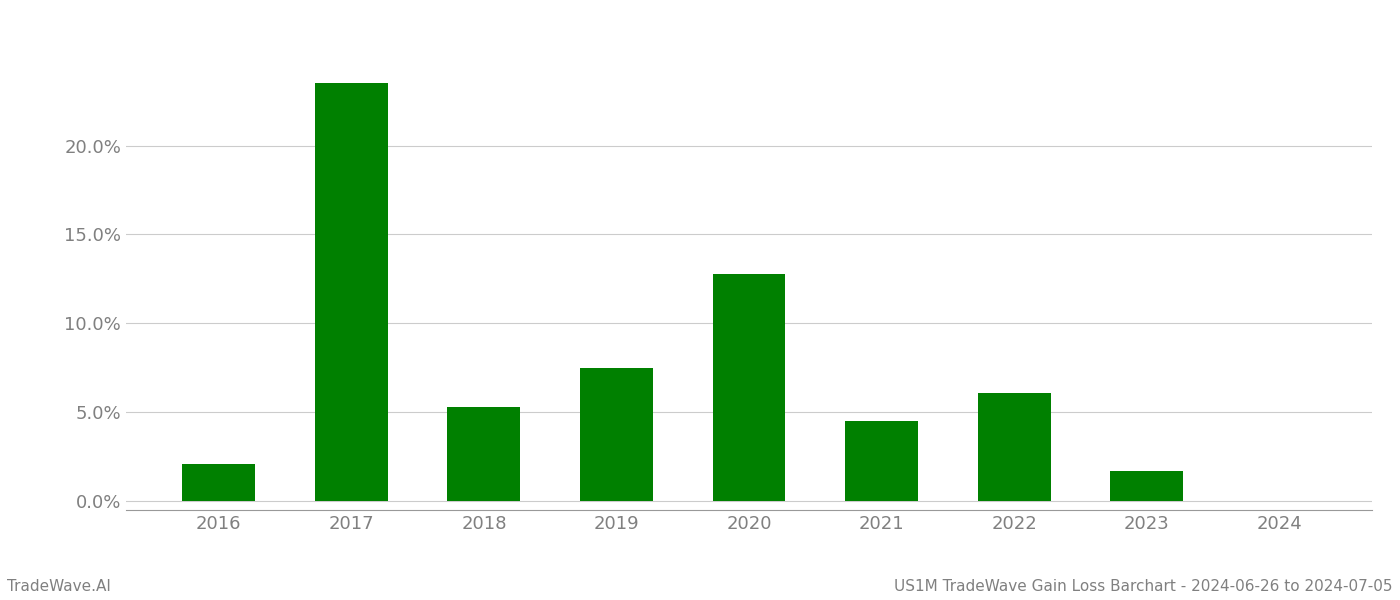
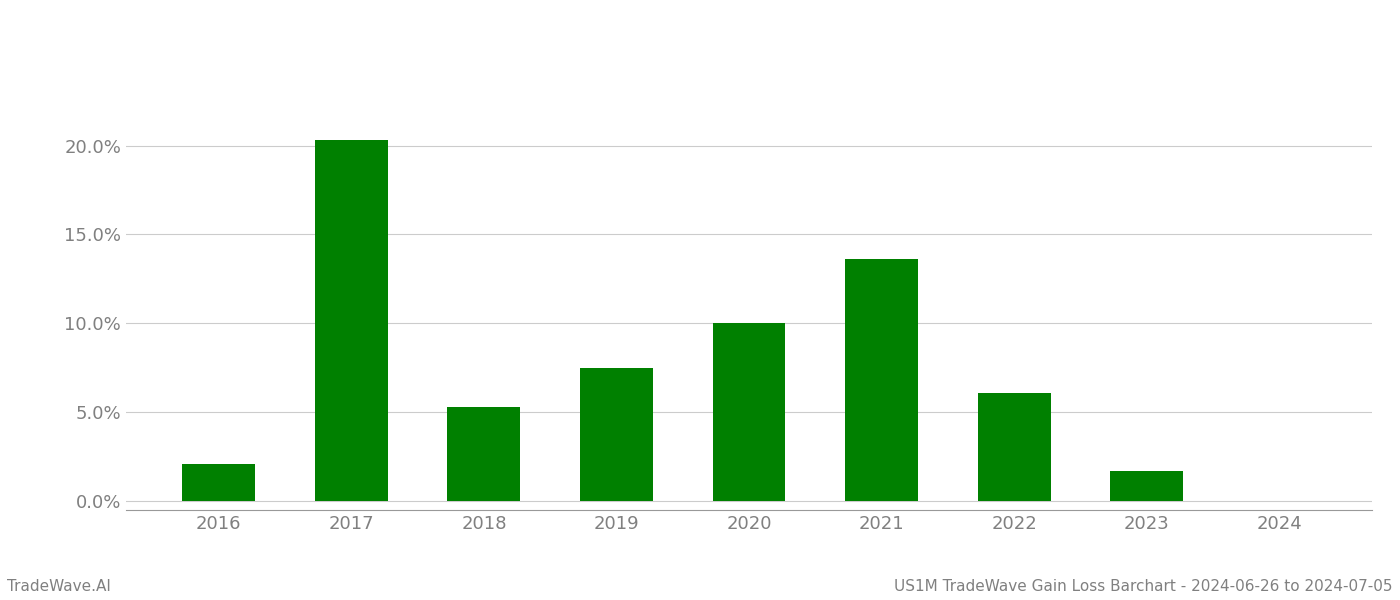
2017: 23.5% -> 20.3%
2020: 12.8% -> 10.0%
2021: 4.5% -> 13.6%
